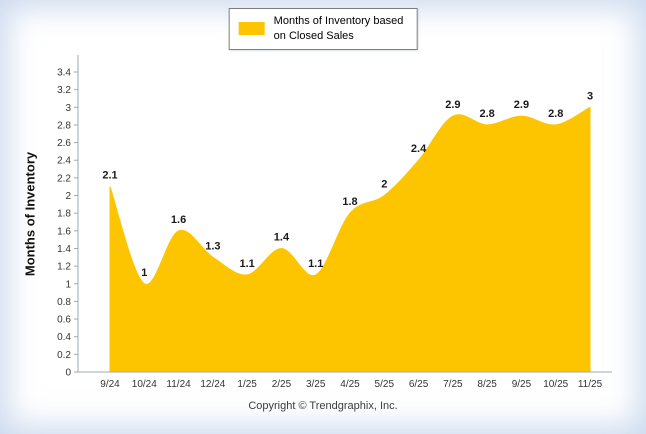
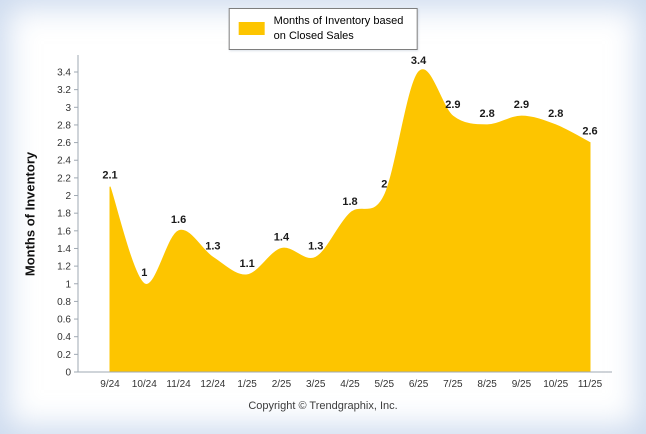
3/25: 1.1 -> 1.3
6/25: 2.4 -> 3.4
11/25: 3 -> 2.6
